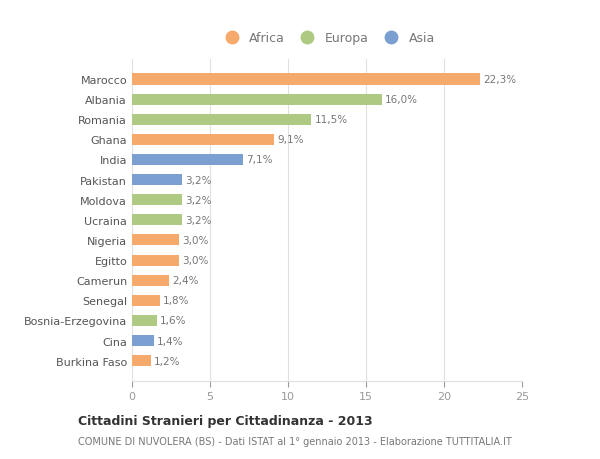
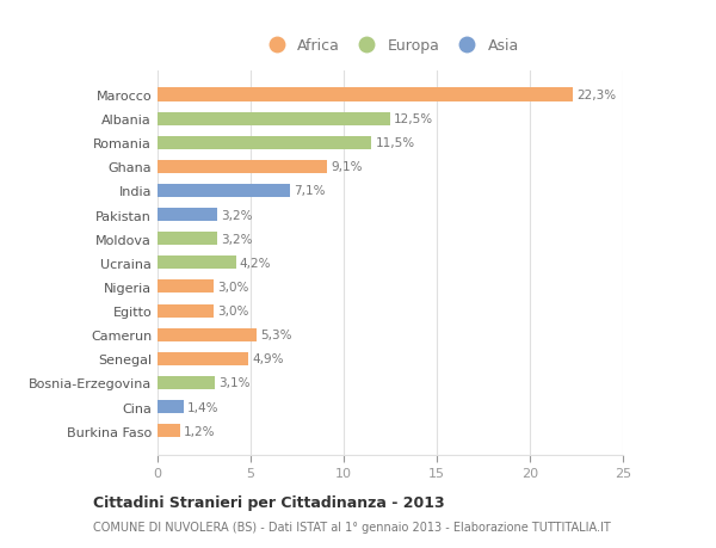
Albania: 16,0% -> 12,5%
Ucraina: 3,2% -> 4,2%
Camerun: 2,4% -> 5,3%
Senegal: 1,8% -> 4,9%
Bosnia-Erzegovina: 1,6% -> 3,1%
